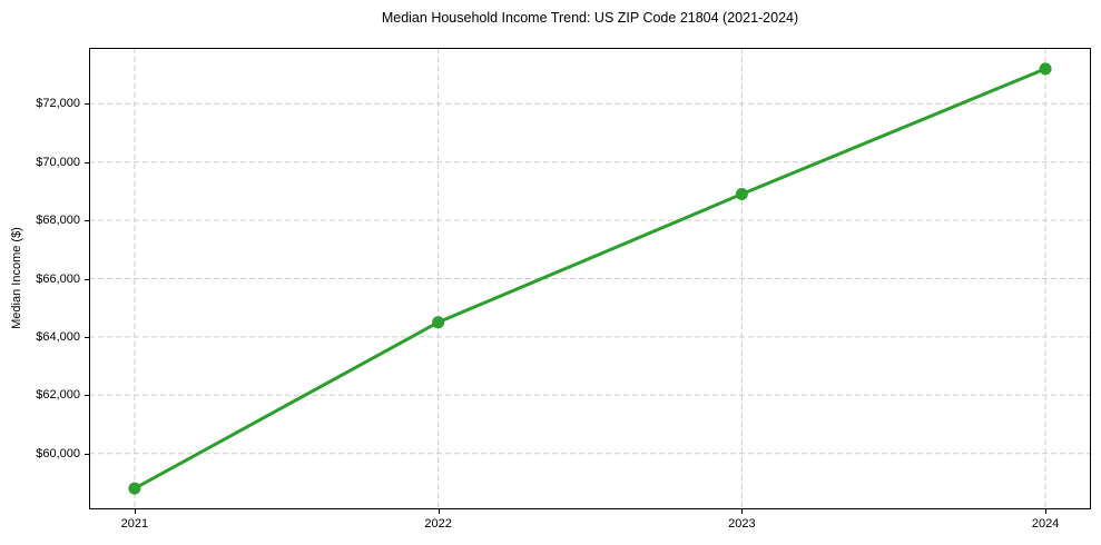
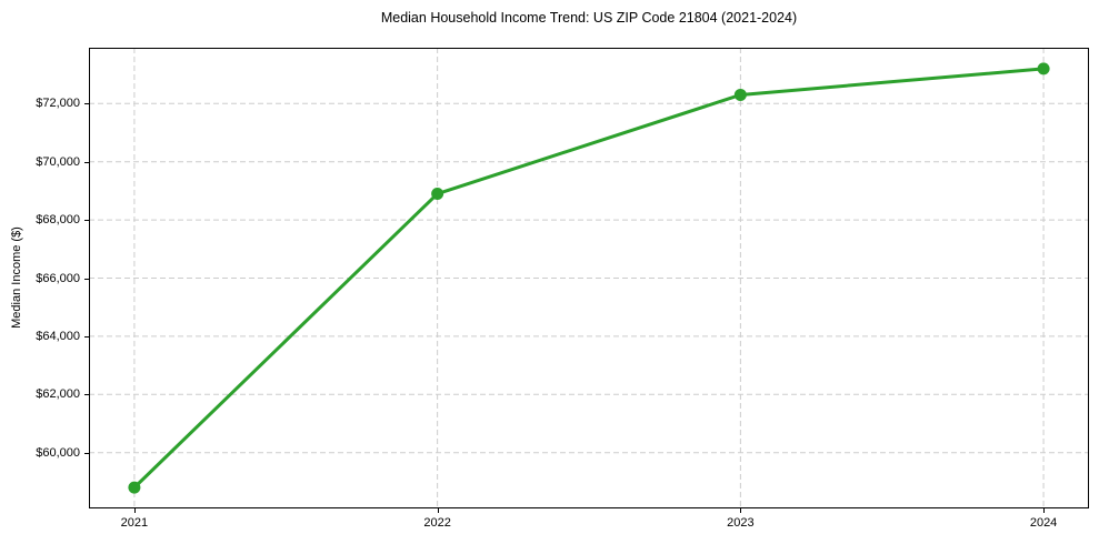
2022: $64500 -> $68900
2023: $68900 -> $72300
